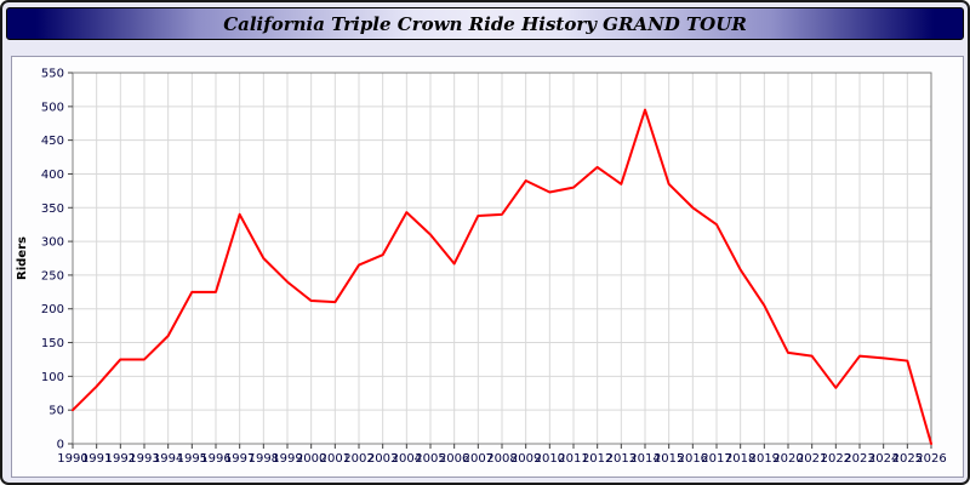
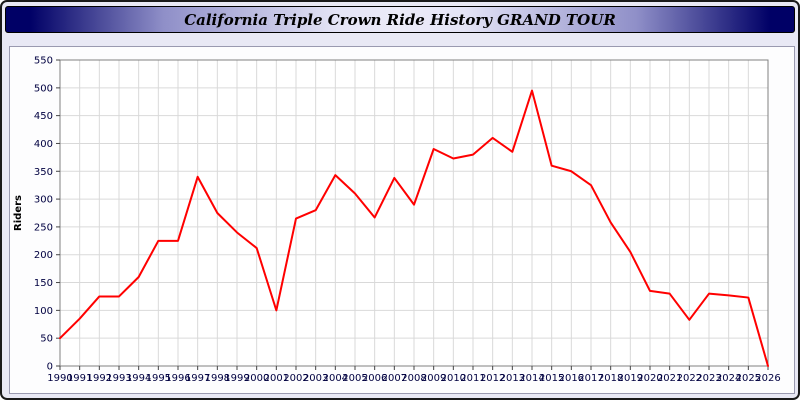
2001: 210 -> 100
2008: 340 -> 290
2015: 380 -> 360
